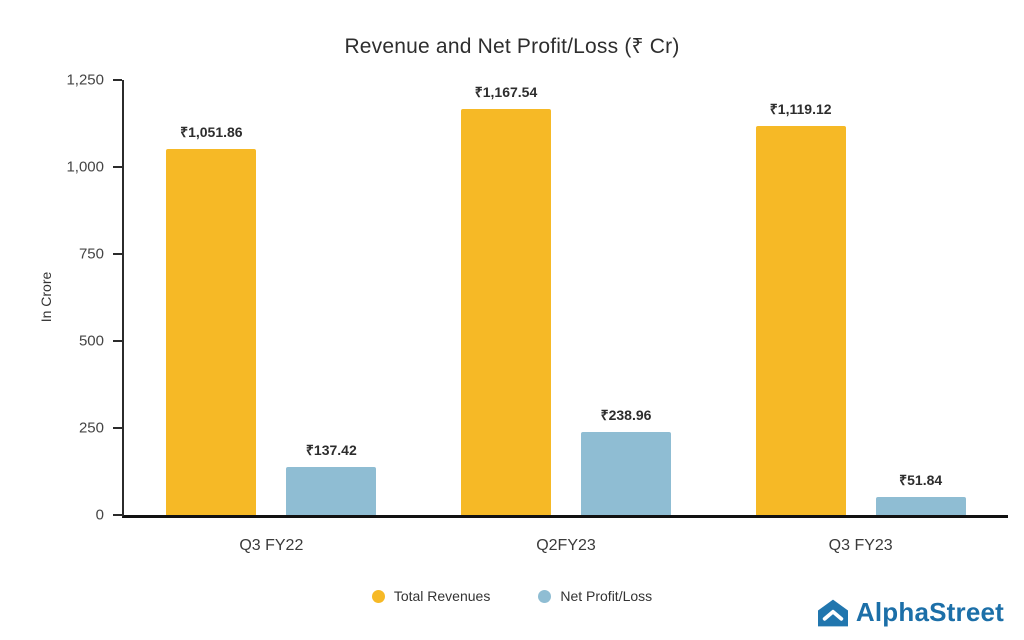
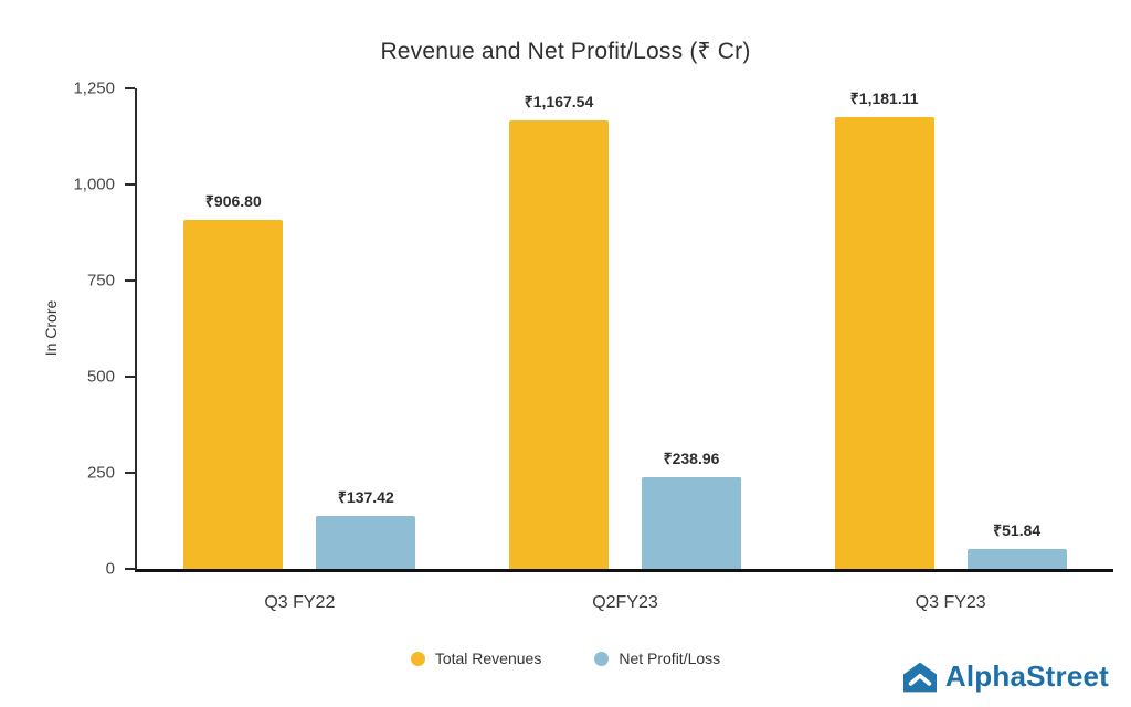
Total Revenues/Q3 FY22: 1,051.86 -> 906.80
Total Revenues/Q3 FY23: 1,119.12 -> 1,181.11
